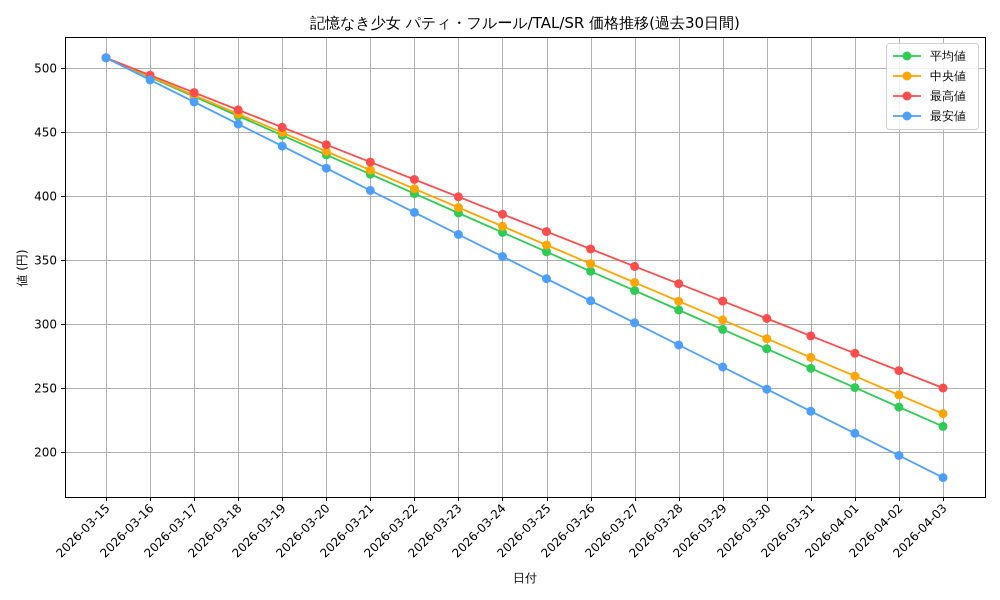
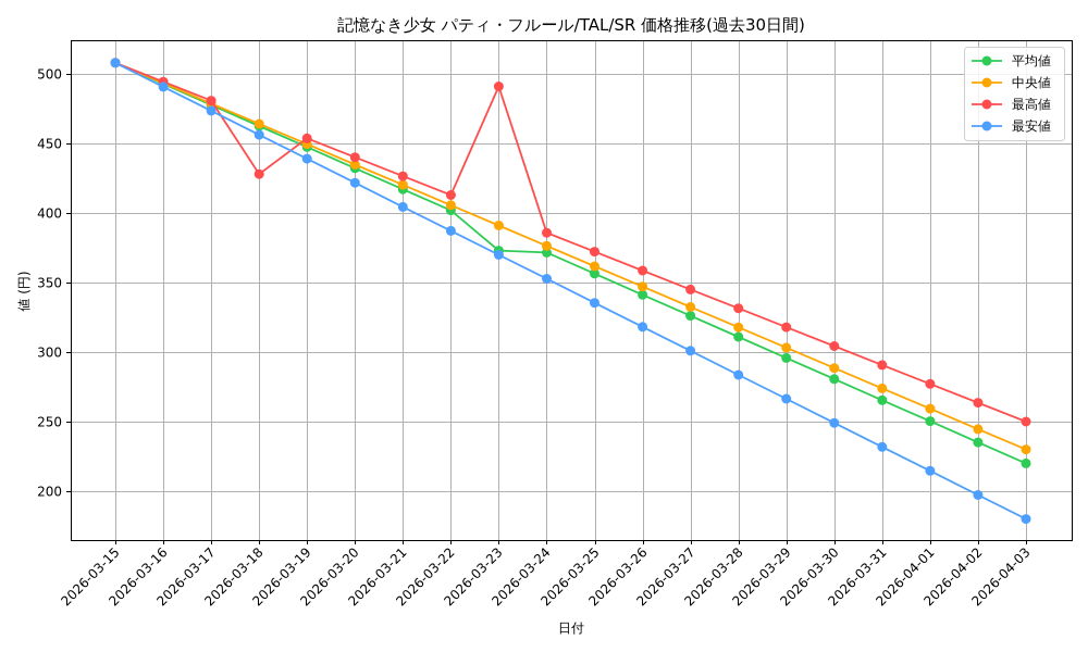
最高値/2026-03-18: 467 -> 428
平均値/2026-03-23: 387 -> 373
最高値/2026-03-23: 399 -> 491
